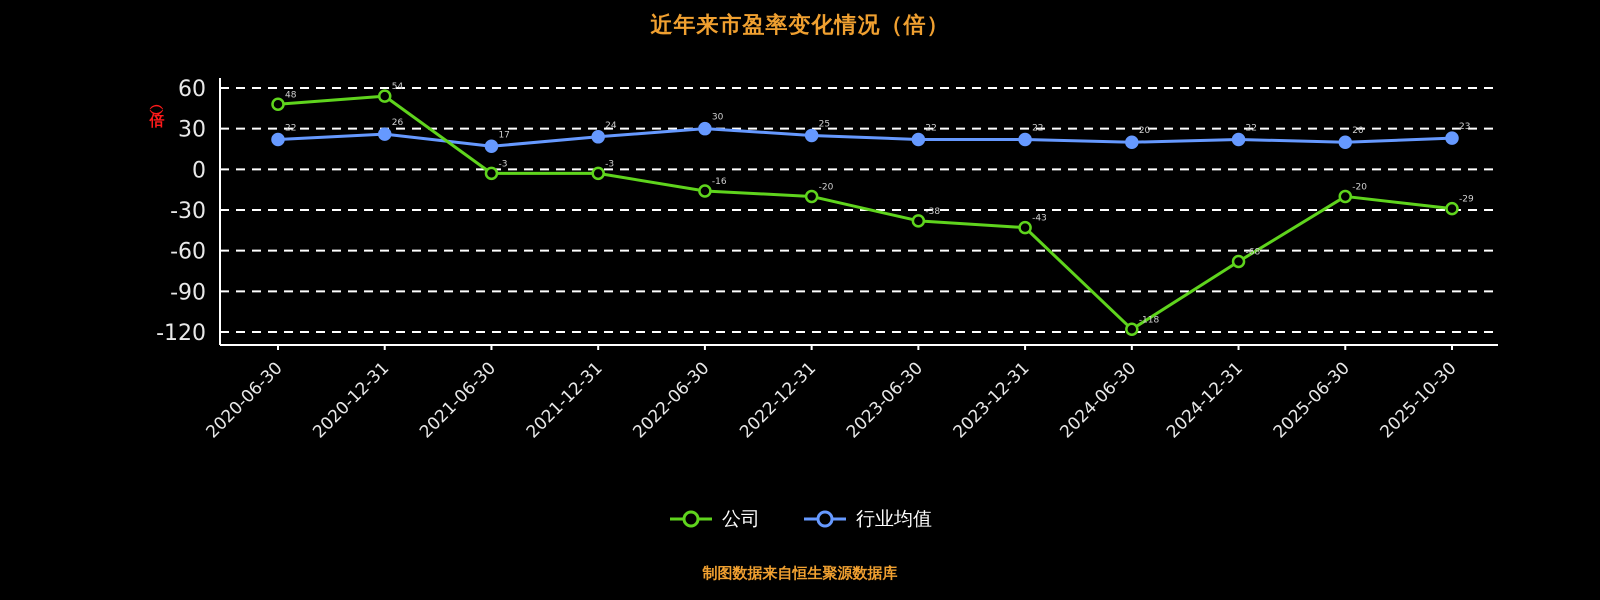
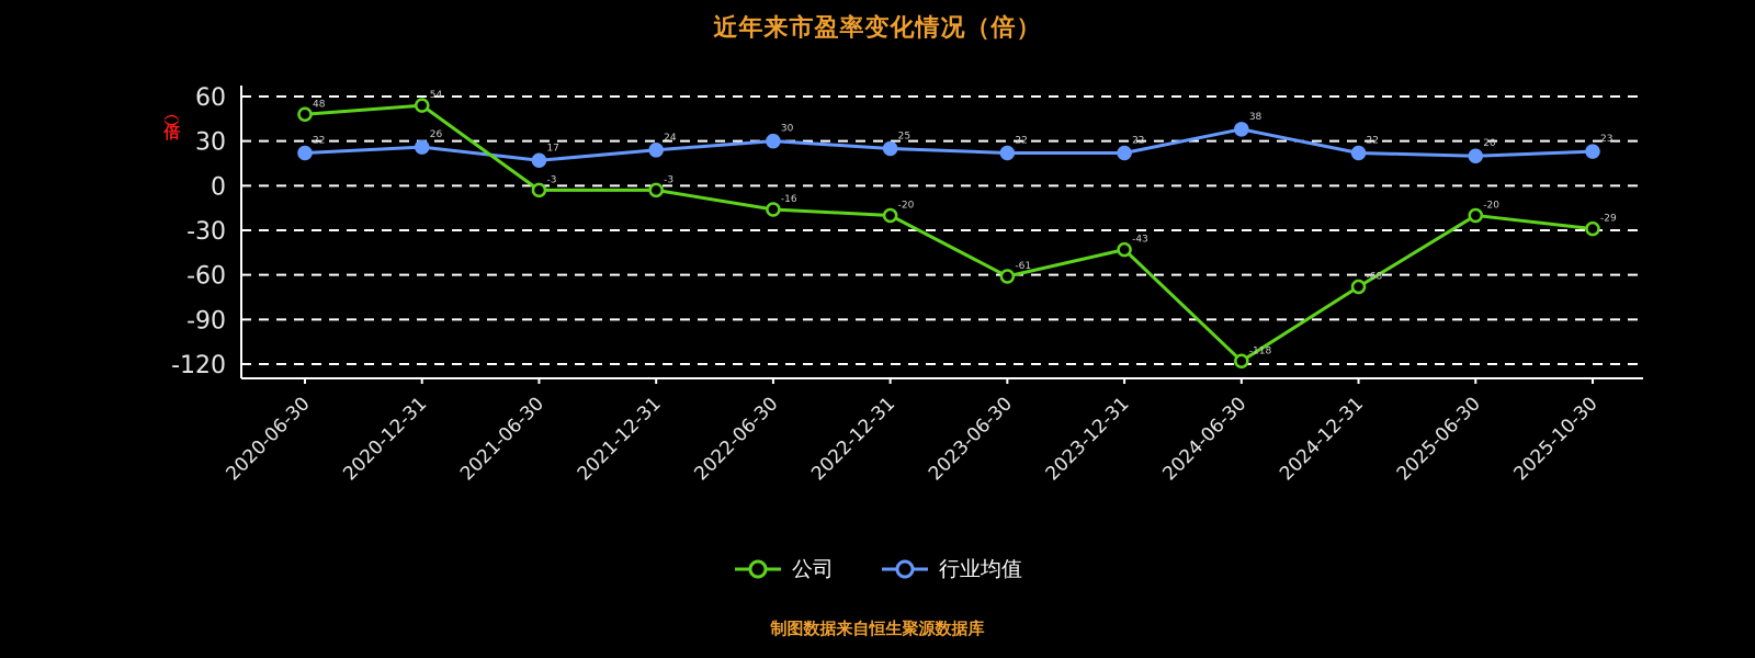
公司/2023-06-30: -38 -> -61
行业均值/2024-06-30: 20 -> 38
